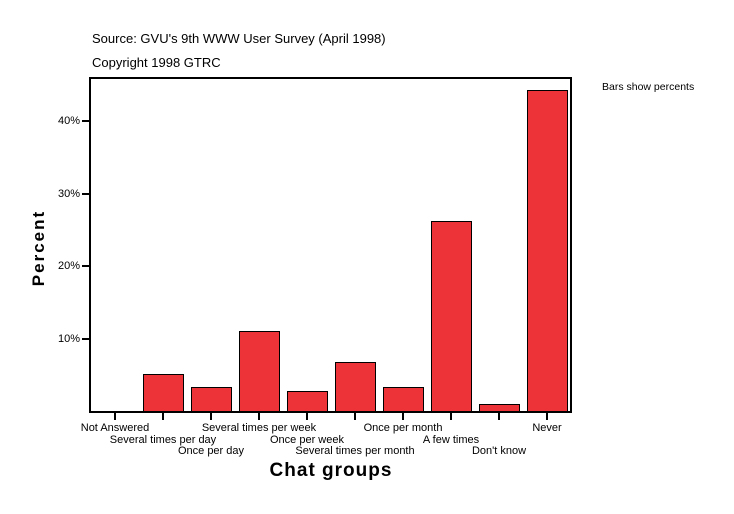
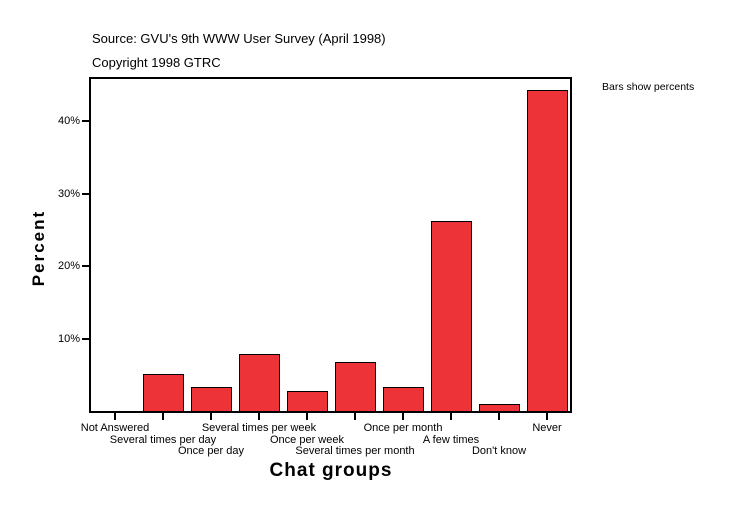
Several times per week: 11% -> 8%
